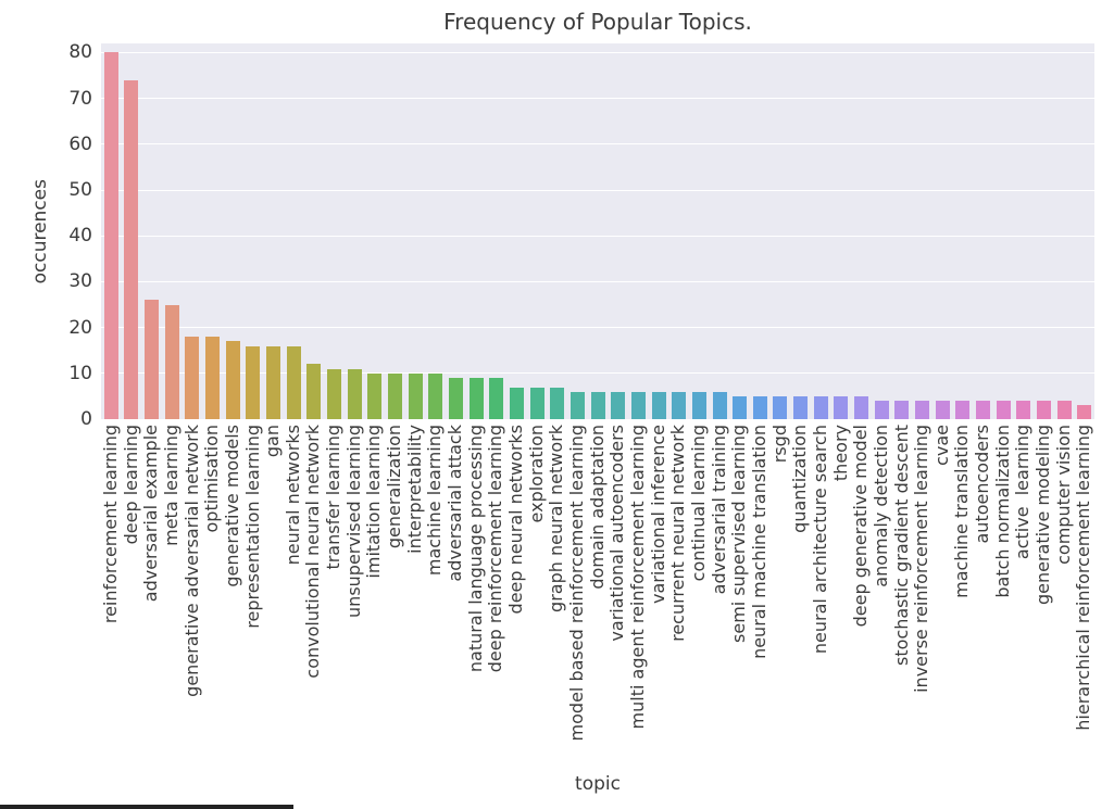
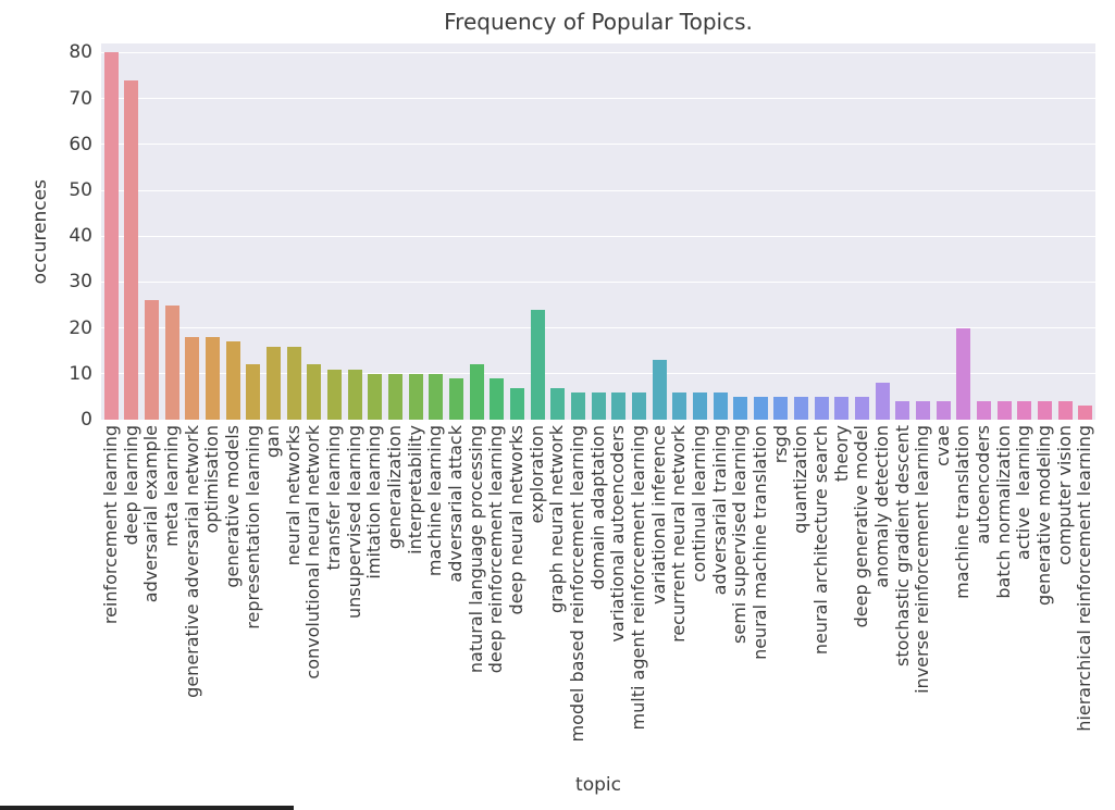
representation learning: 16 -> 12
natural language processing: 9 -> 12
exploration: 7 -> 24
variational inference: 6 -> 13
anomaly detection: 4 -> 8
machine translation: 4 -> 20
